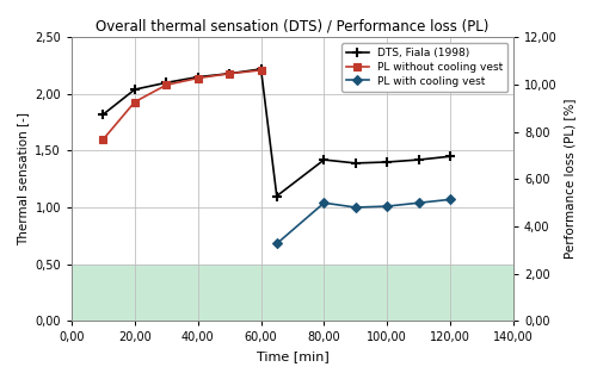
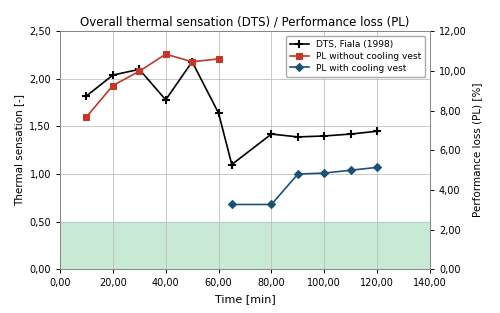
DTS, Fiala (1998)/40,00: 2,15 -> 1,78
PL without cooling vest/40,00: 2,14 -> 2,26
DTS, Fiala (1998)/60,00: 2,22 -> 1,64
PL with cooling vest/80,00: 1,04 -> 0,68
